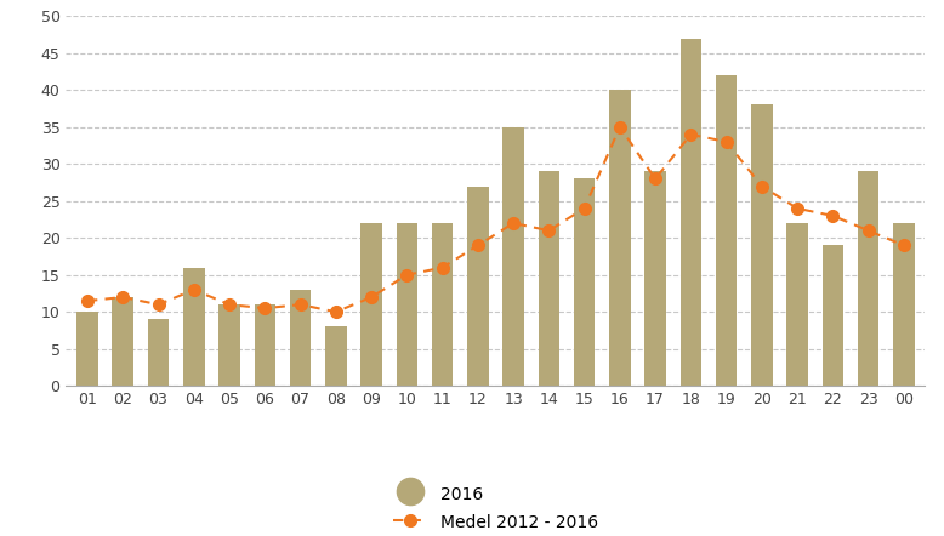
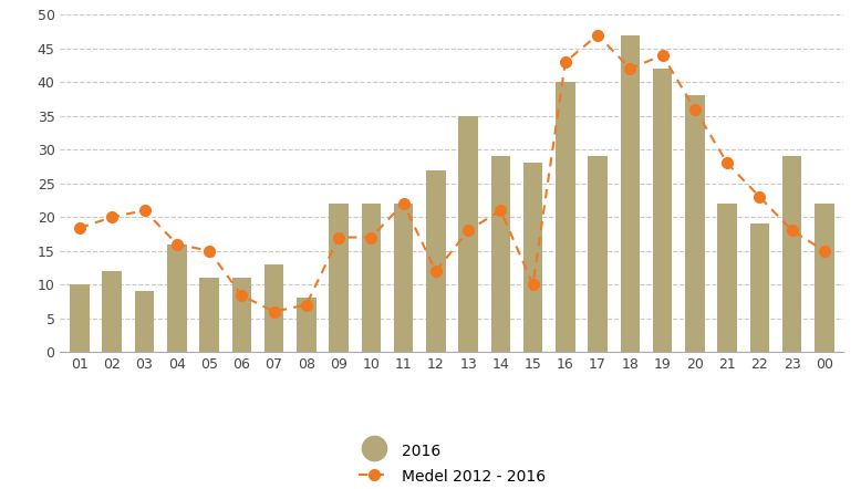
Medel 2012 - 2016/01: 11.5 -> 18.4
Medel 2012 - 2016/02: 12.0 -> 20.0
Medel 2012 - 2016/03: 11.0 -> 21.0
Medel 2012 - 2016/04: 13.0 -> 16.0
Medel 2012 - 2016/05: 11.0 -> 15.0
Medel 2012 - 2016/06: 10.5 -> 8.4
Medel 2012 - 2016/07: 11.0 -> 6.0
Medel 2012 - 2016/08: 10.0 -> 7.0
Medel 2012 - 2016/09: 12.0 -> 17.0
Medel 2012 - 2016/10: 15.0 -> 17.0
Medel 2012 - 2016/11: 16.0 -> 22.0
Medel 2012 - 2016/12: 19.0 -> 12.0
Medel 2012 - 2016/13: 22.0 -> 18.0
Medel 2012 - 2016/15: 24.0 -> 10.0
Medel 2012 - 2016/16: 35.0 -> 43.0
Medel 2012 - 2016/17: 28.0 -> 47.0
Medel 2012 - 2016/18: 34.0 -> 42.0
Medel 2012 - 2016/19: 33.0 -> 44.0
Medel 2012 - 2016/20: 27.0 -> 36.0
Medel 2012 - 2016/21: 24.0 -> 28.0
Medel 2012 - 2016/23: 21.0 -> 18.0
Medel 2012 - 2016/00: 19.0 -> 15.0
